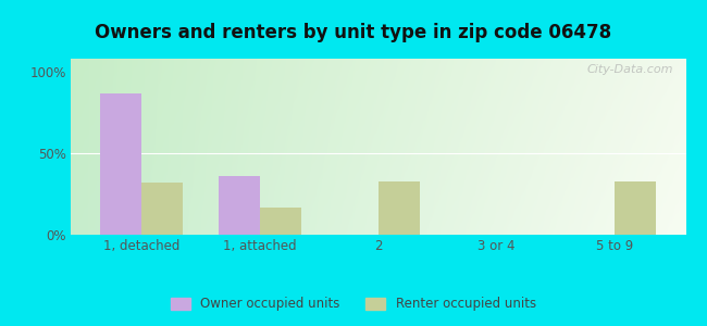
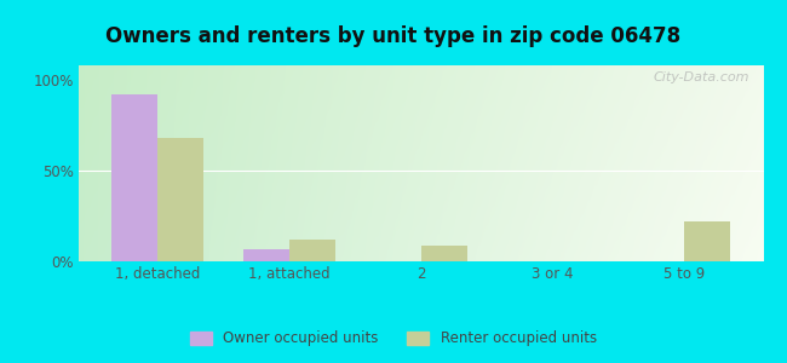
Owner occupied units/1, detached: 87% -> 92%
Renter occupied units/1, detached: 32% -> 68%
Owner occupied units/1, attached: 36% -> 7%
Renter occupied units/1, attached: 17% -> 12%
Renter occupied units/2: 33% -> 9%
Renter occupied units/5 to 9: 33% -> 22%
